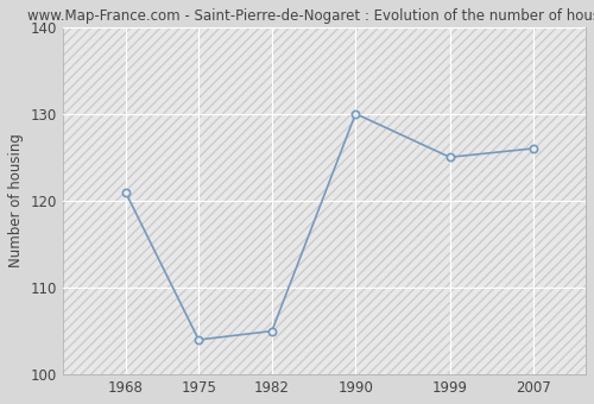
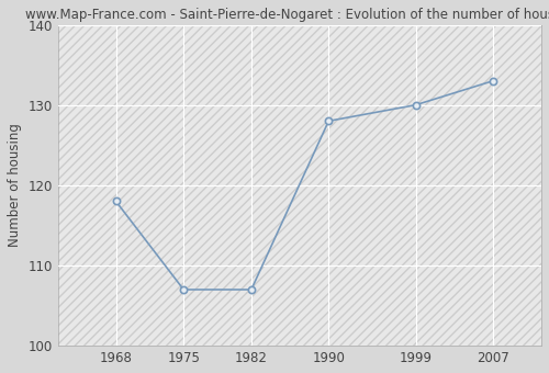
1968: 121 -> 118
1975: 104 -> 107
1982: 105 -> 107
1990: 130 -> 128
1999: 125 -> 130
2007: 126 -> 133
